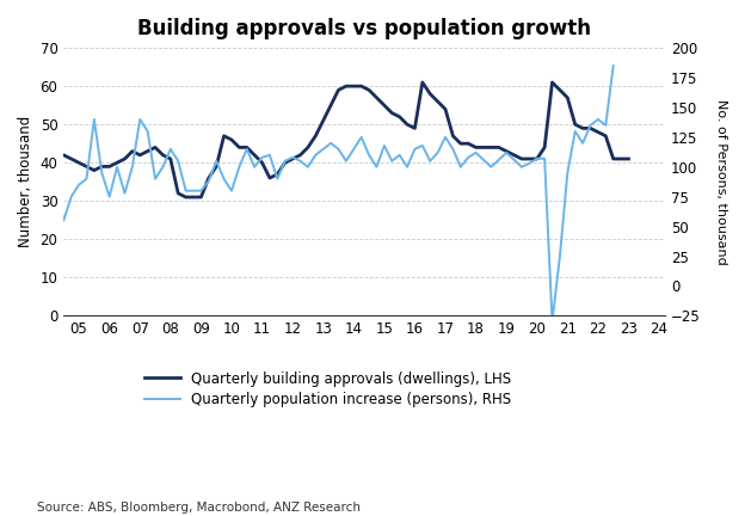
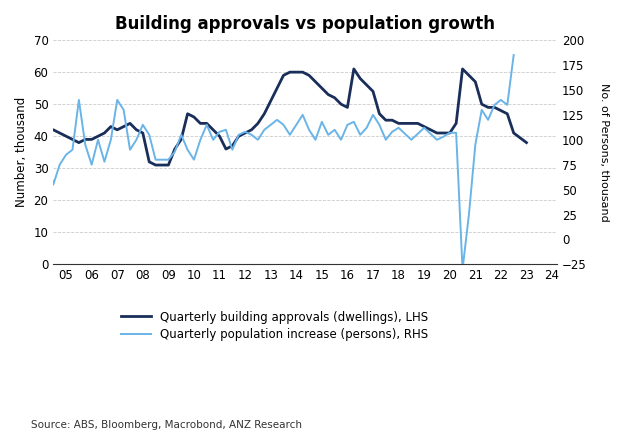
Quarterly building approvals (dwellings), LHS/23: 41 -> 38
